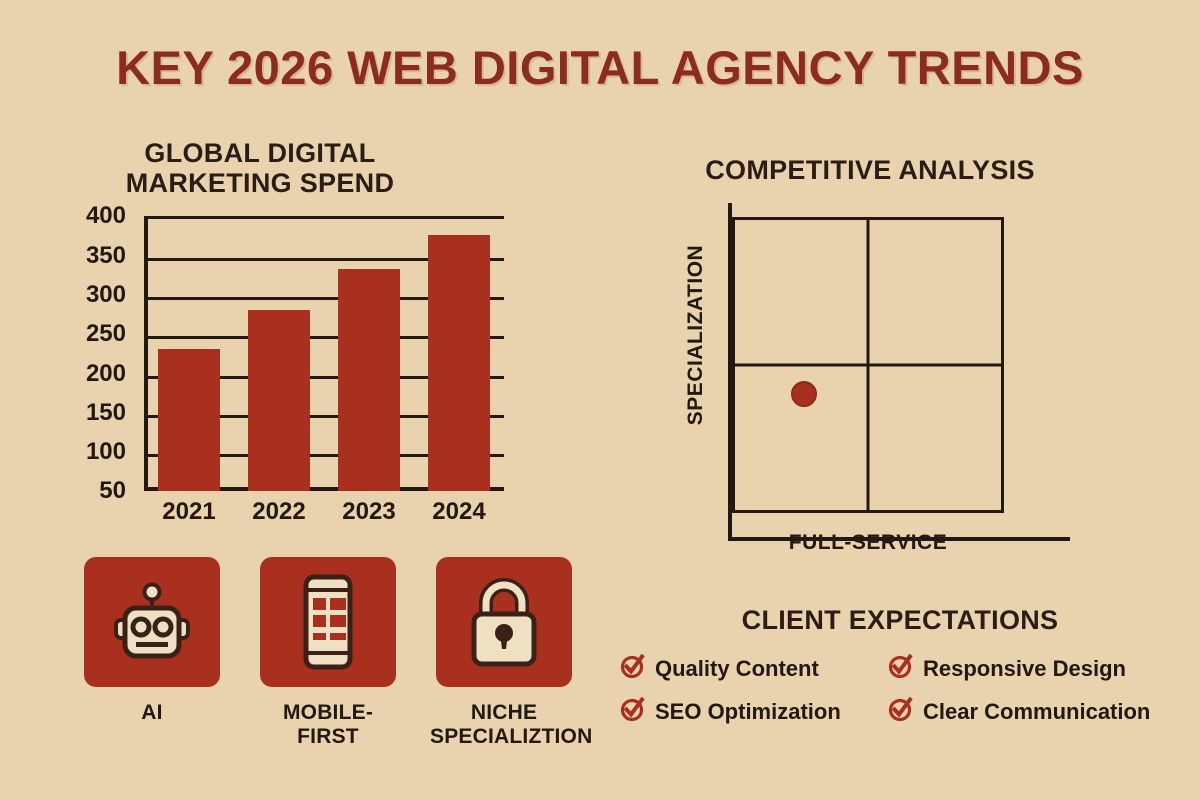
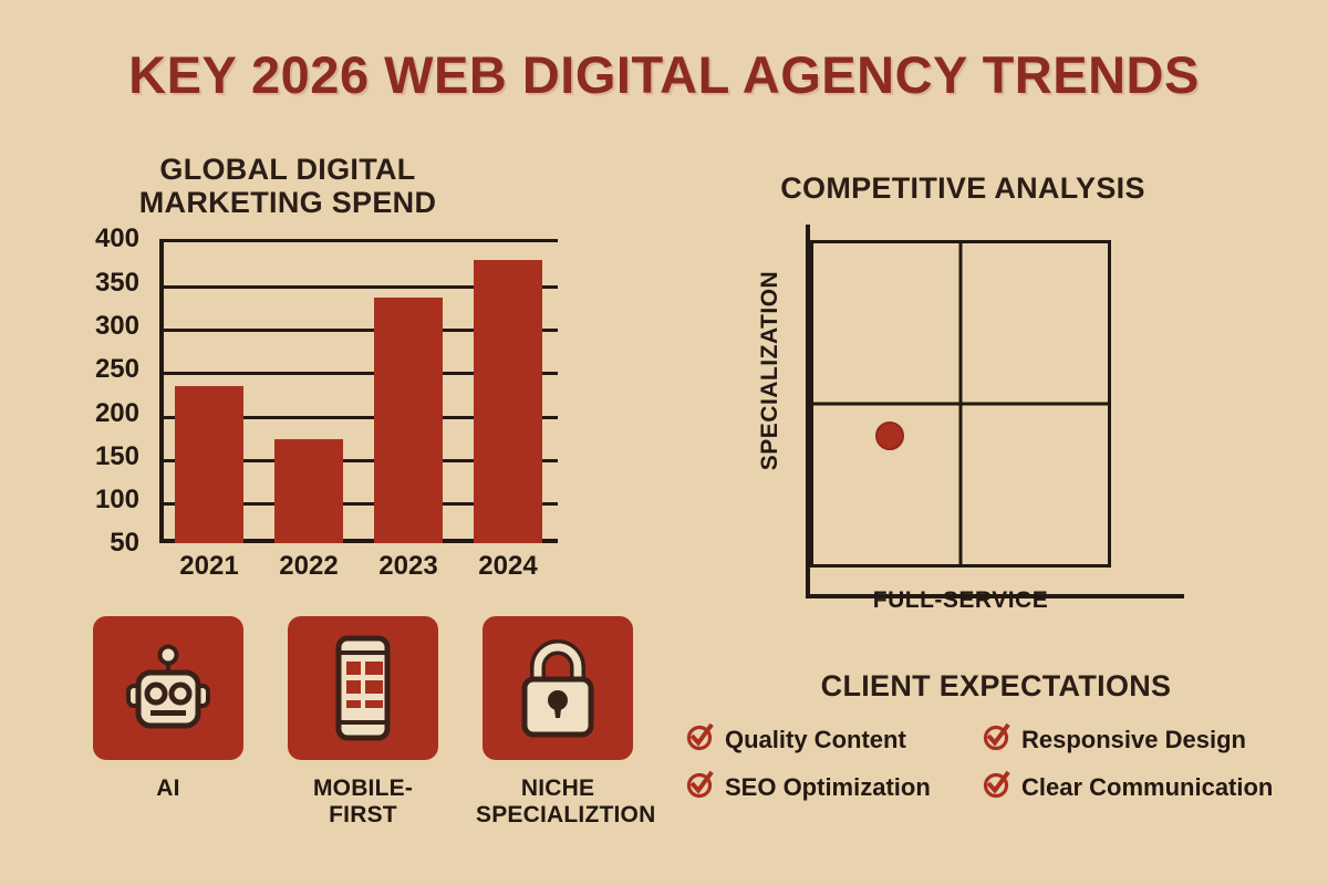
2022: 280 -> 170
